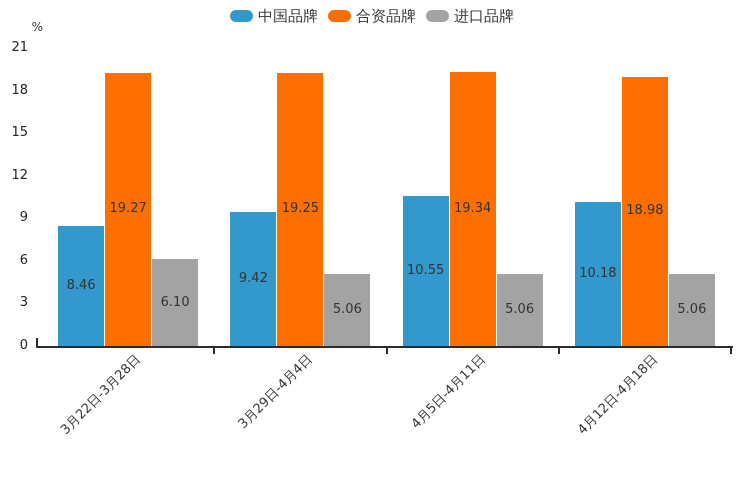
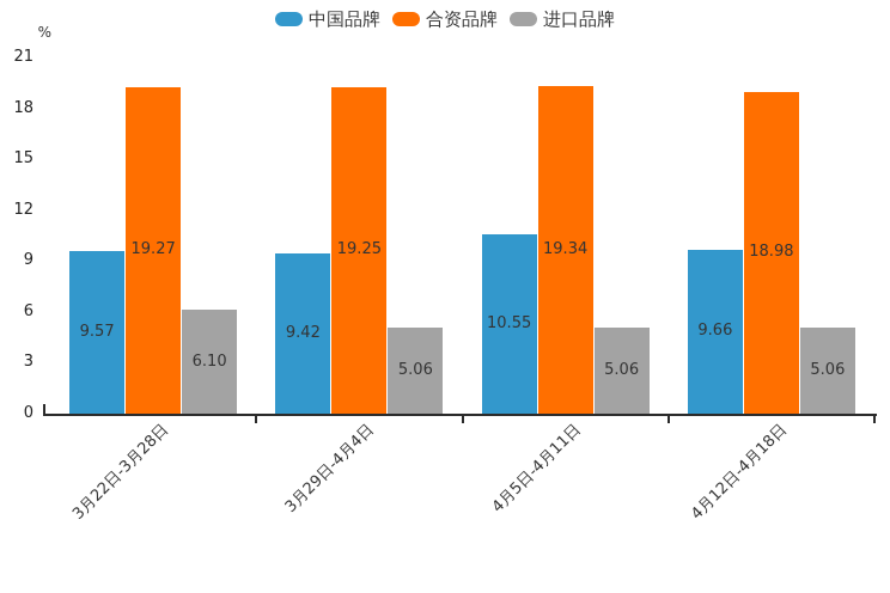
中国品牌/3月22日-3月28日: 8.46 -> 9.57
中国品牌/4月12日-4月18日: 10.18 -> 9.66
